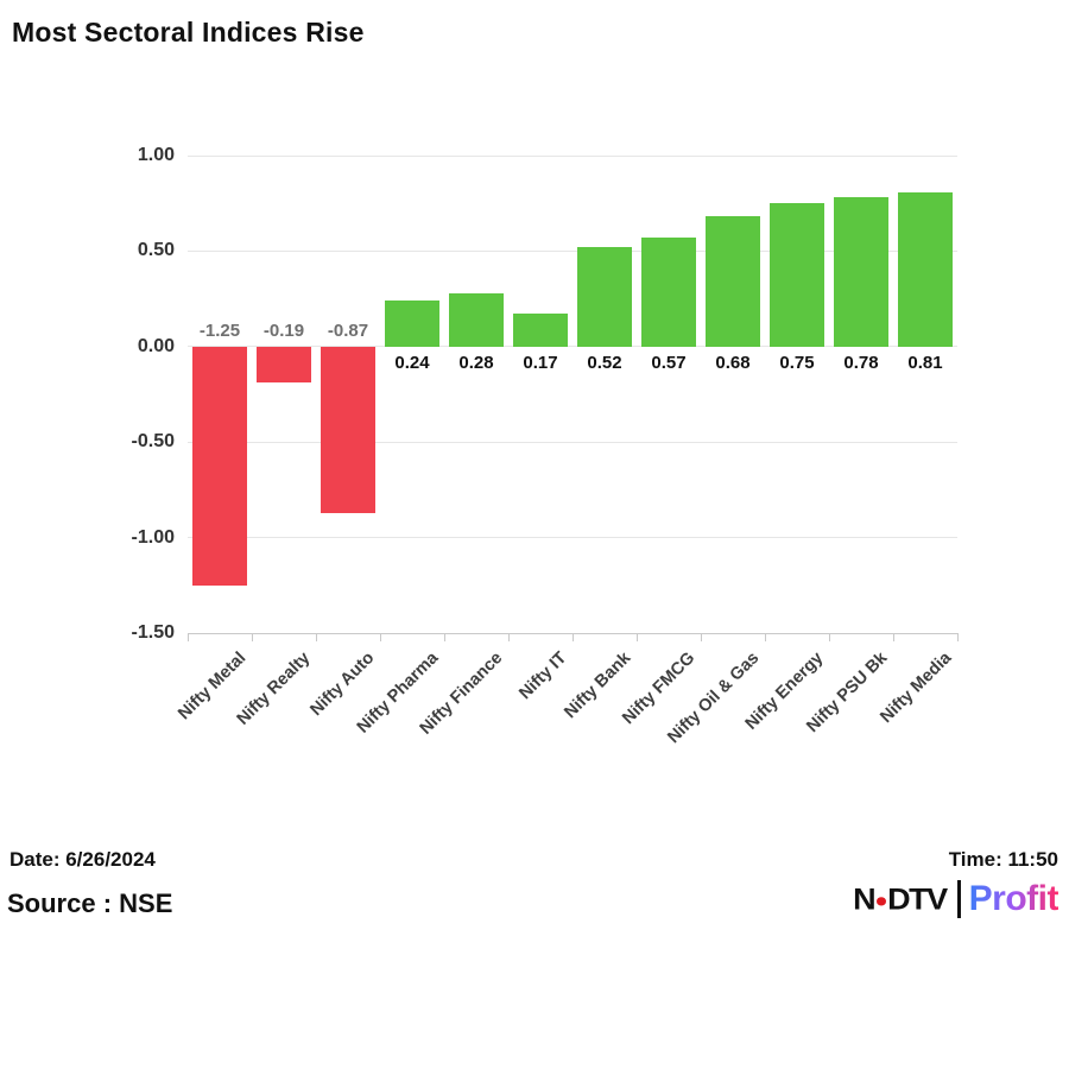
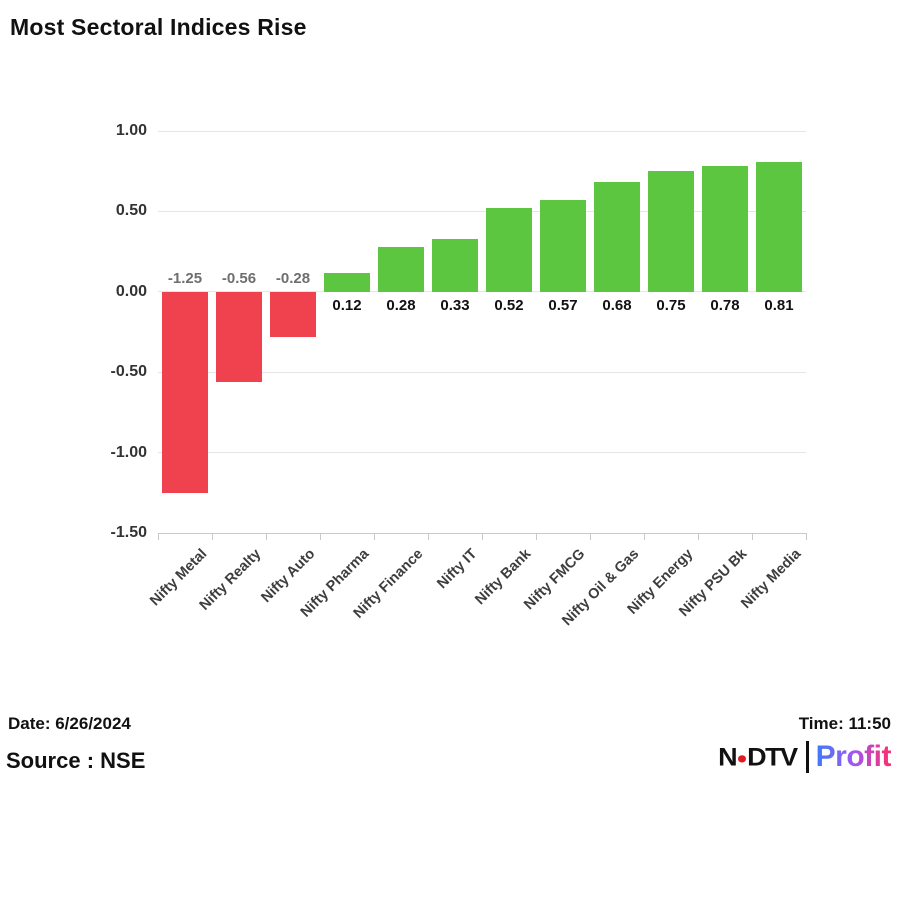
Nifty Realty: -0.19 -> -0.56
Nifty Auto: -0.87 -> -0.28
Nifty Pharma: 0.24 -> 0.12
Nifty IT: 0.17 -> 0.33
